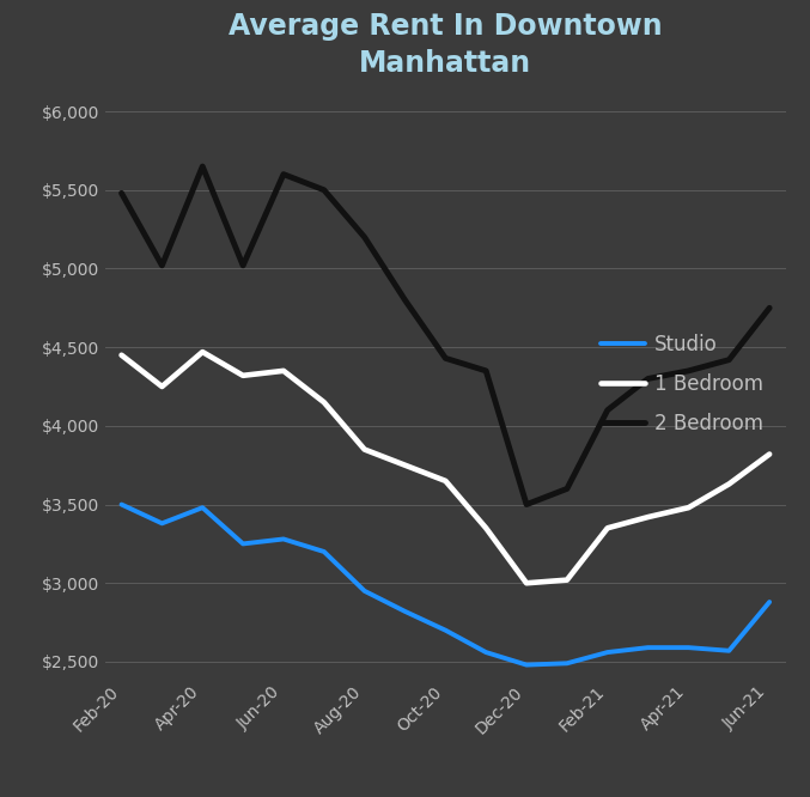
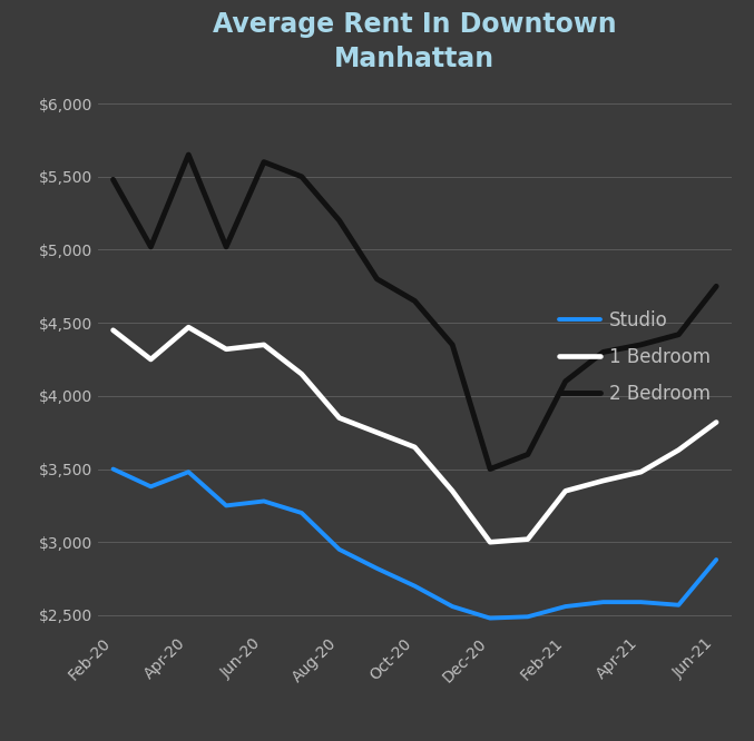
2 Bedroom/Oct-20: $4,430 -> $4,650
